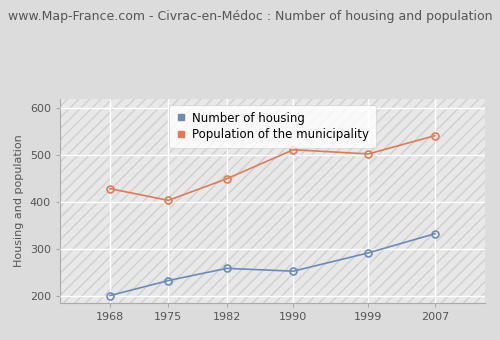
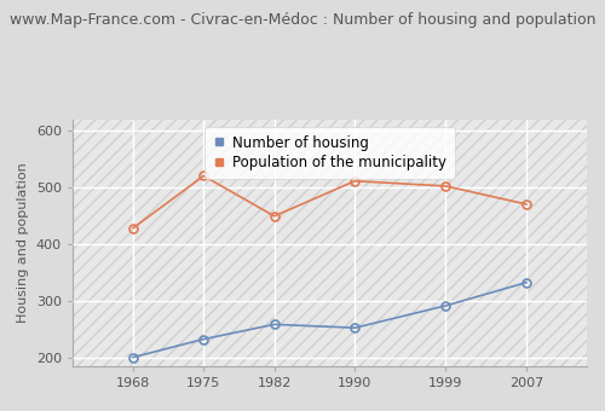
Population of the municipality/1975: 403 -> 520
Population of the municipality/2007: 541 -> 470
